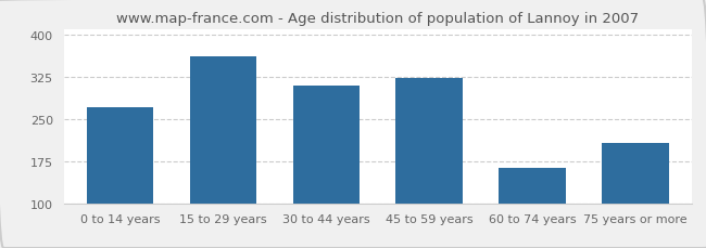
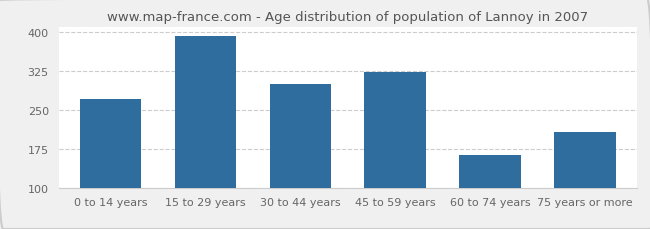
15 to 29 years: 362 -> 392
30 to 44 years: 310 -> 300
